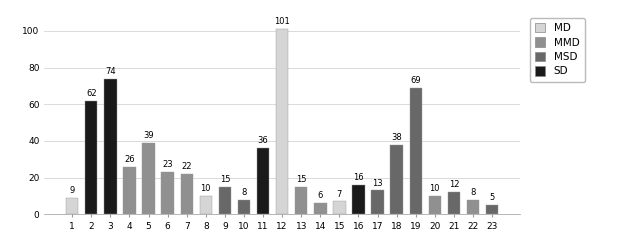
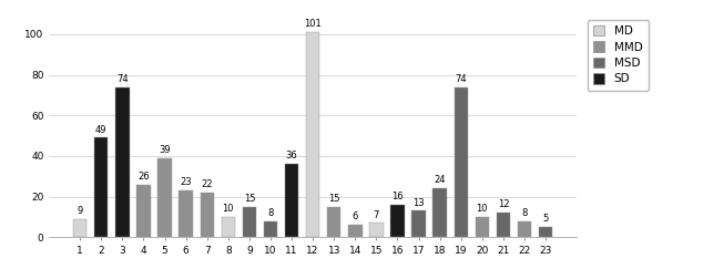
2: 62 -> 49
18: 38 -> 24
19: 69 -> 74
